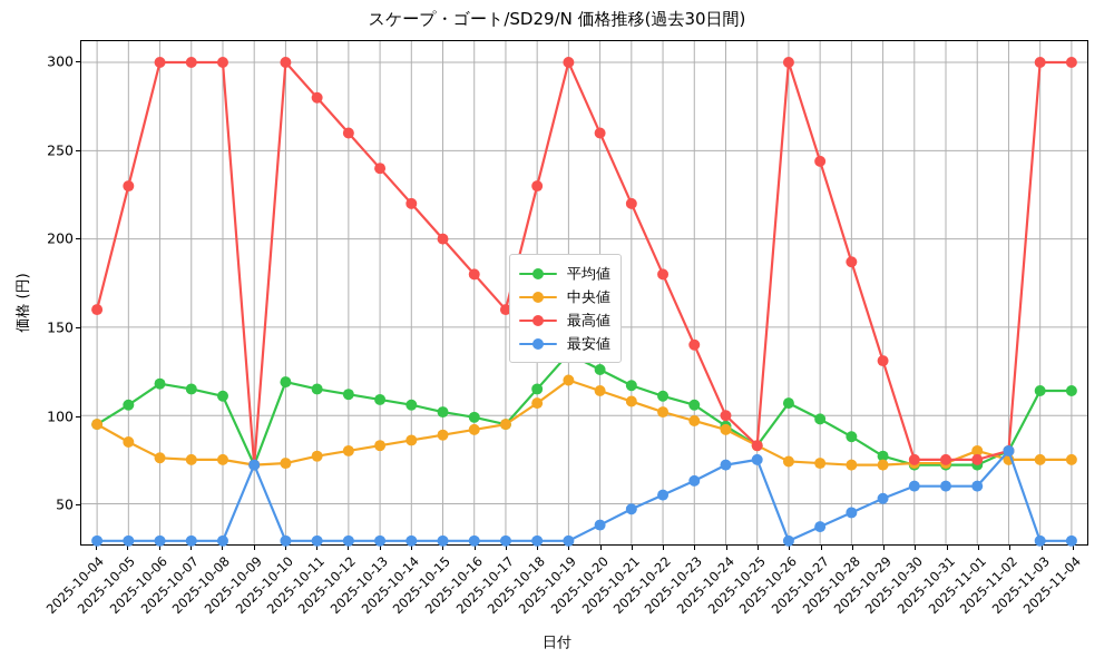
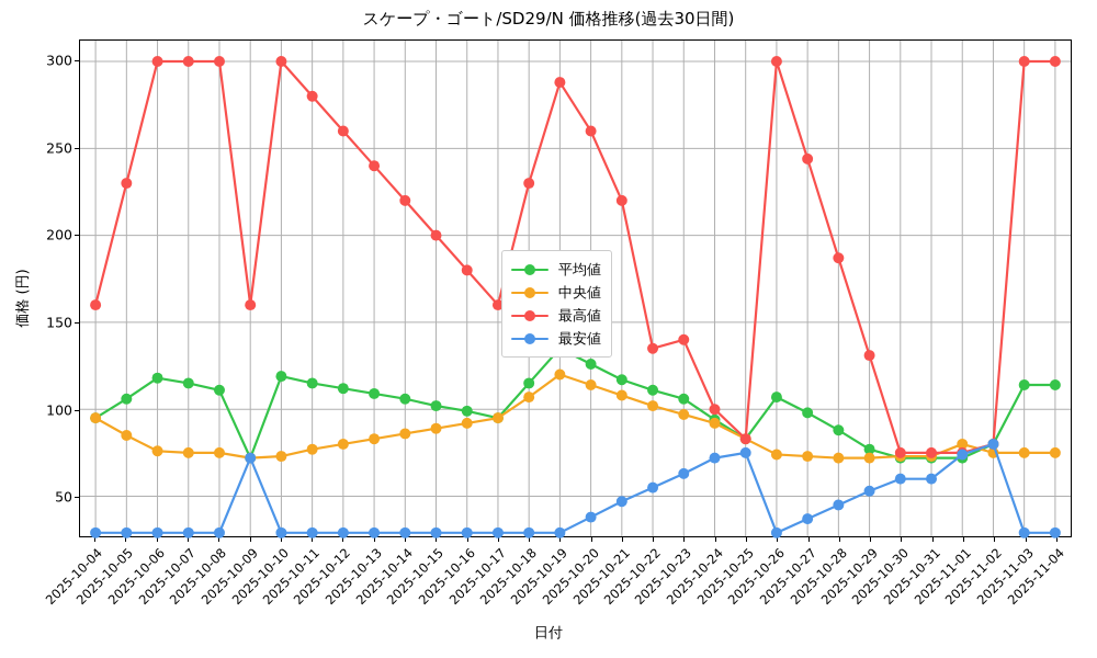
最高値/2025-10-09: 72 -> 160
最高値/2025-10-19: 300 -> 288
最高値/2025-10-22: 180 -> 135
最安値/2025-11-01: 60 -> 74
